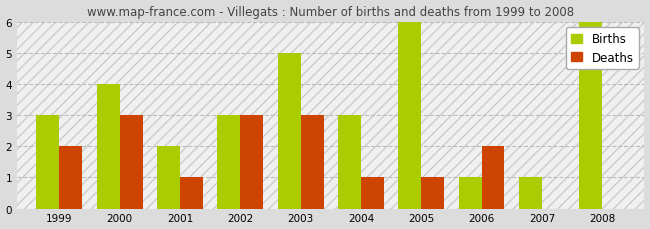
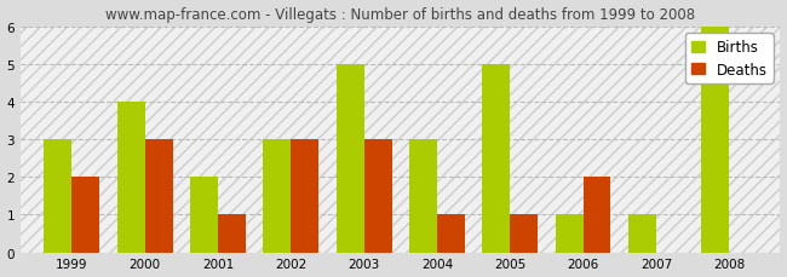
Births/2005: 6 -> 5
